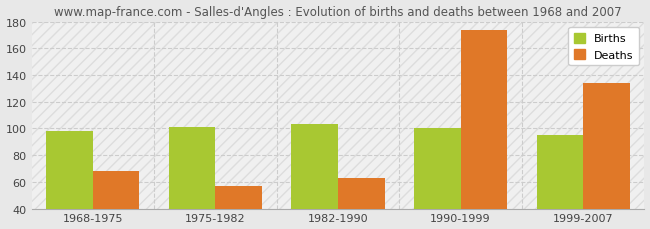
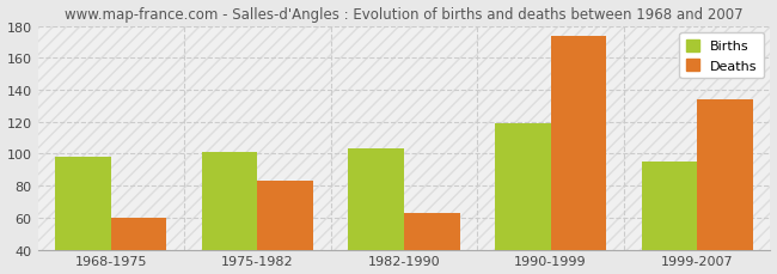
Deaths/1968-1975: 68 -> 60
Deaths/1975-1982: 57 -> 83
Births/1990-1999: 100 -> 119
